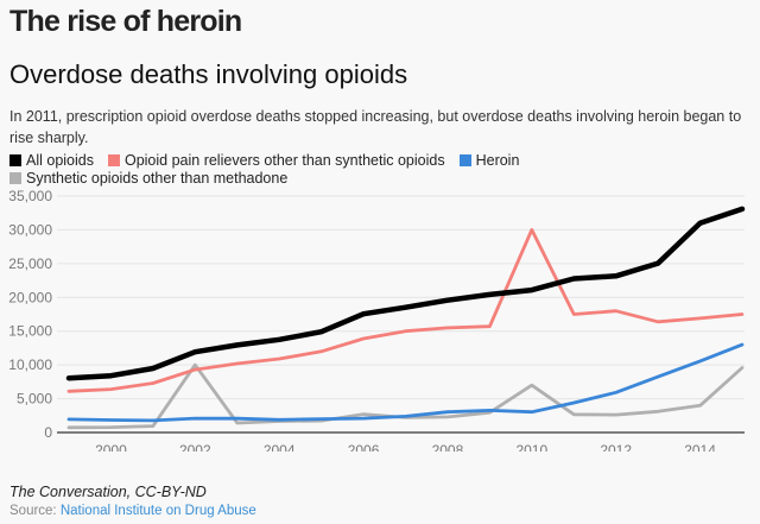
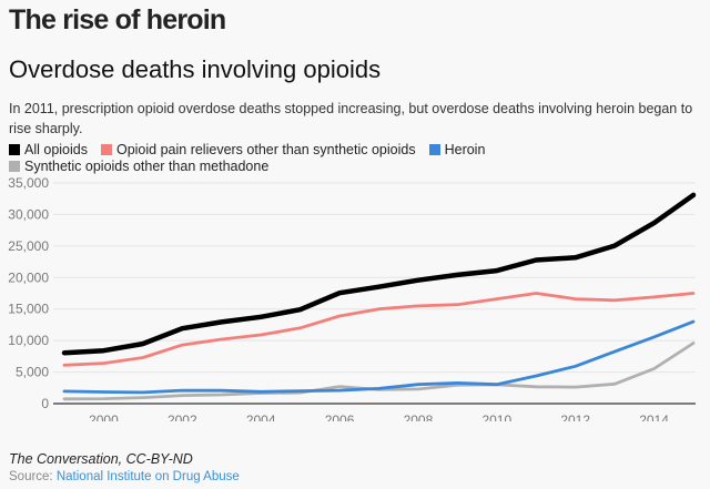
Synthetic opioids other than methadone/2002: 10000 -> 1000
Opioid pain relievers other than synthetic opioids/2010: 30000 -> 17000
Synthetic opioids other than methadone/2010: 7000 -> 3000
Opioid pain relievers other than synthetic opioids/2012: 18000 -> 17000
All opioids/2014: 31000 -> 29000
Synthetic opioids other than methadone/2014: 4000 -> 6000
